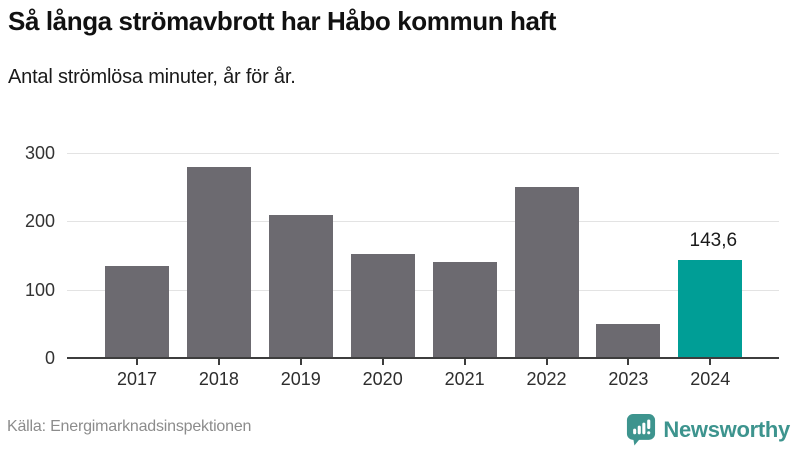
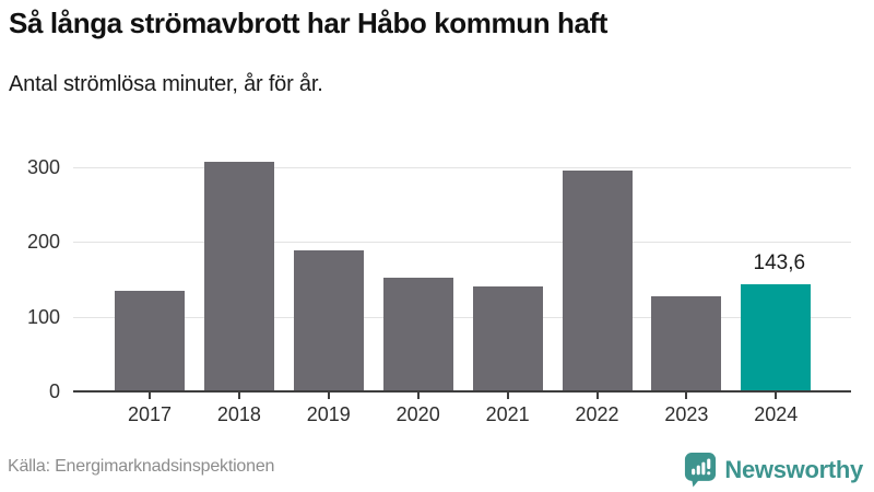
2018: 280 -> 310
2019: 210 -> 190
2022: 250 -> 300
2023: 50 -> 130
